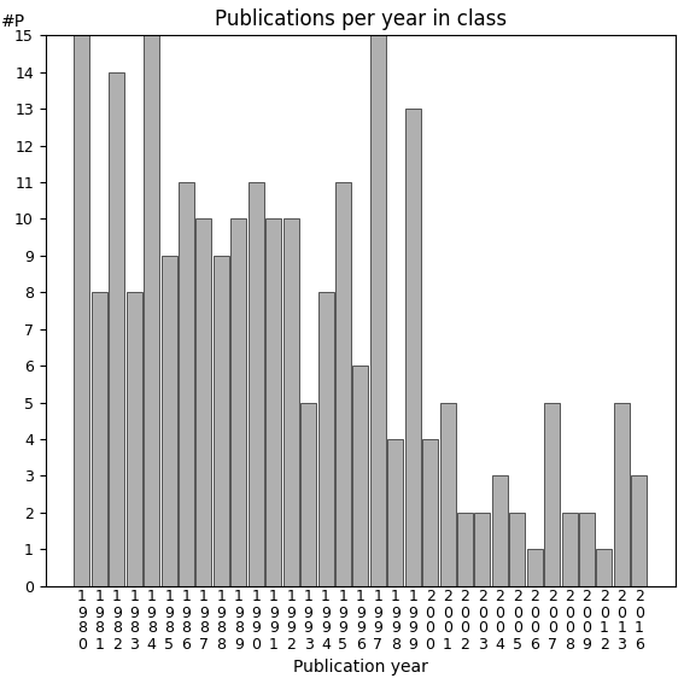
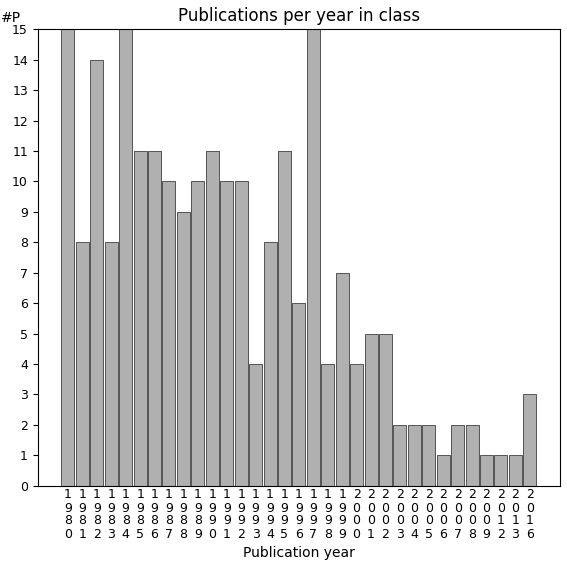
1 9 8 5: 9 -> 11
1 9 9 3: 5 -> 4
1 9 9 9: 13 -> 7
2 0 0 2: 2 -> 5
2 0 0 4: 3 -> 2
2 0 0 7: 5 -> 2
2 0 0 9: 2 -> 1
2 0 1 3: 5 -> 1
